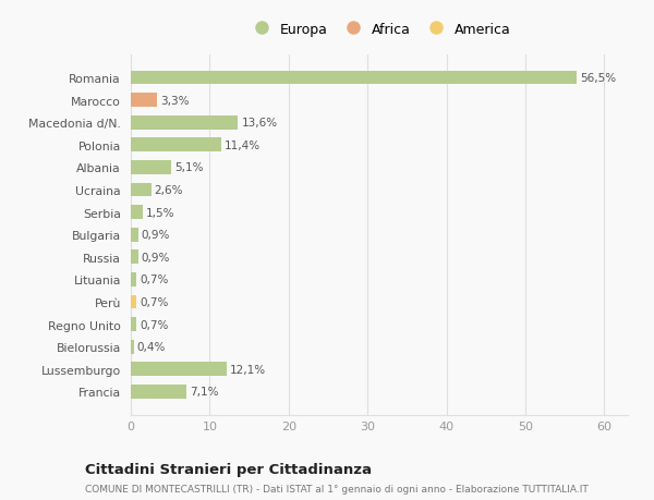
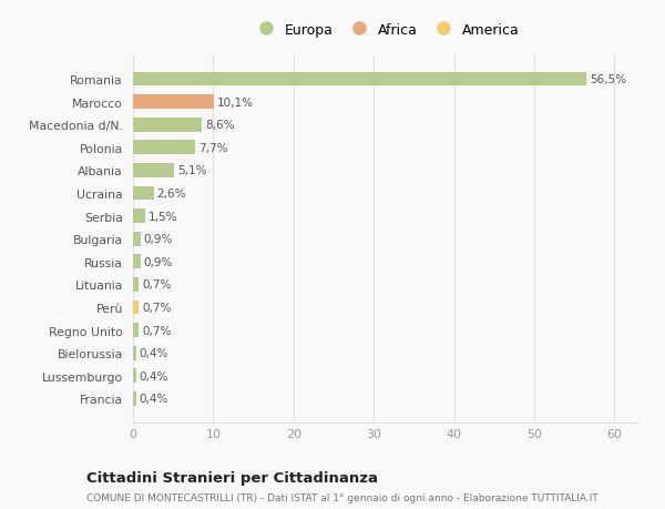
Marocco: 3,3% -> 10,1%
Macedonia d/N.: 13,6% -> 8,6%
Polonia: 11,4% -> 7,7%
Lussemburgo: 12,1% -> 0,4%
Francia: 7,1% -> 0,4%
